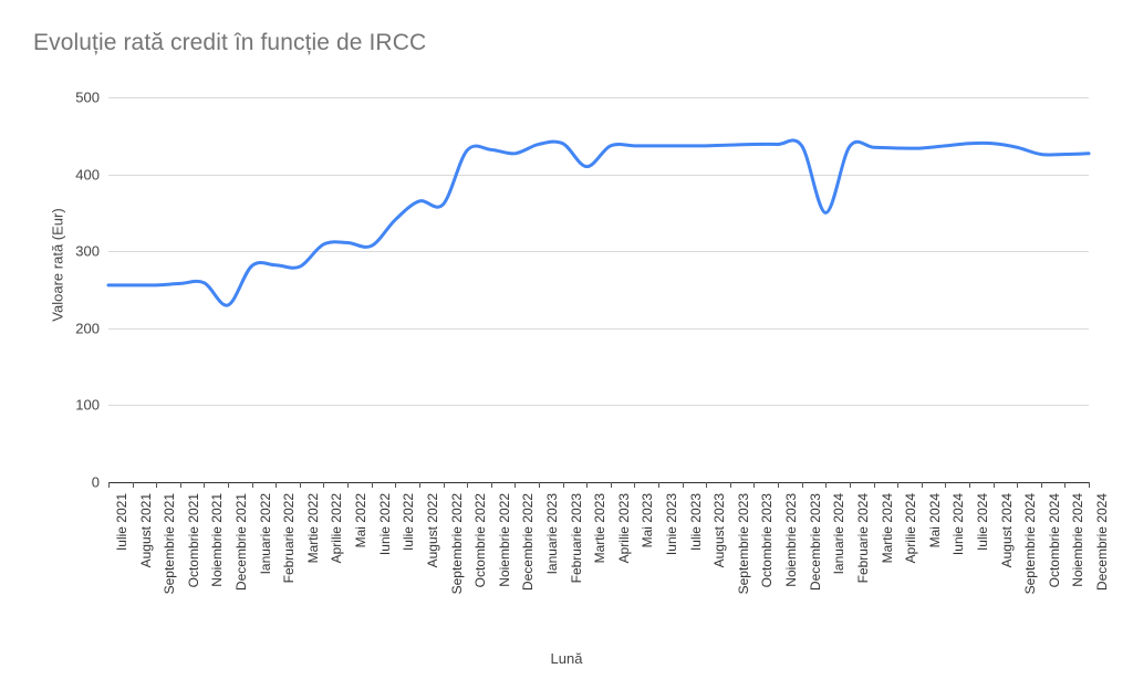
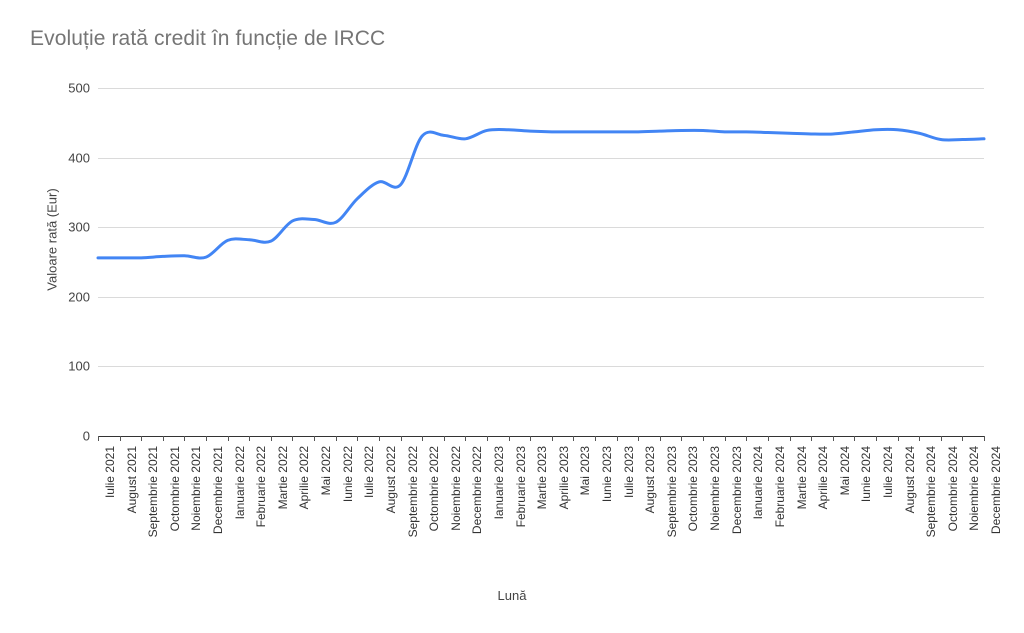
Decembrie 2021: 230 -> 260
Martie 2023: 410 -> 440
Ianuarie 2024: 350 -> 440
